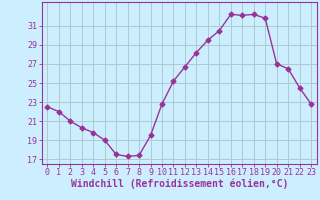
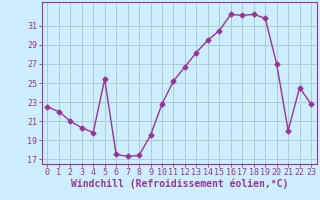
5: 19.0 -> 25.4
21: 26.5 -> 20.0
